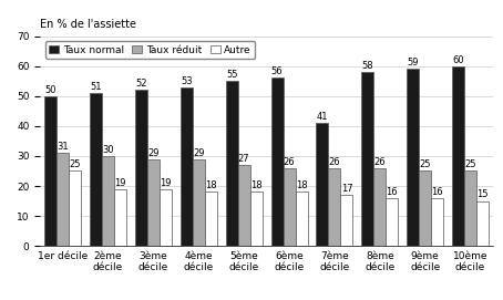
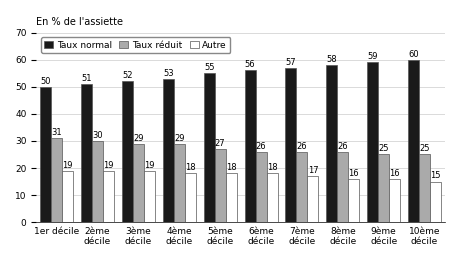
Autre/1er décile: 25 -> 19
Taux normal/7ème décile: 41 -> 57
